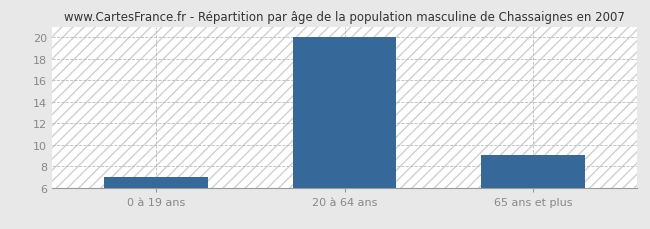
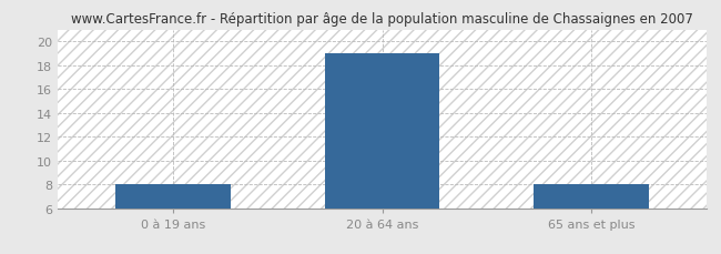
0 à 19 ans: 7 -> 8
20 à 64 ans: 20 -> 19
65 ans et plus: 9 -> 8
